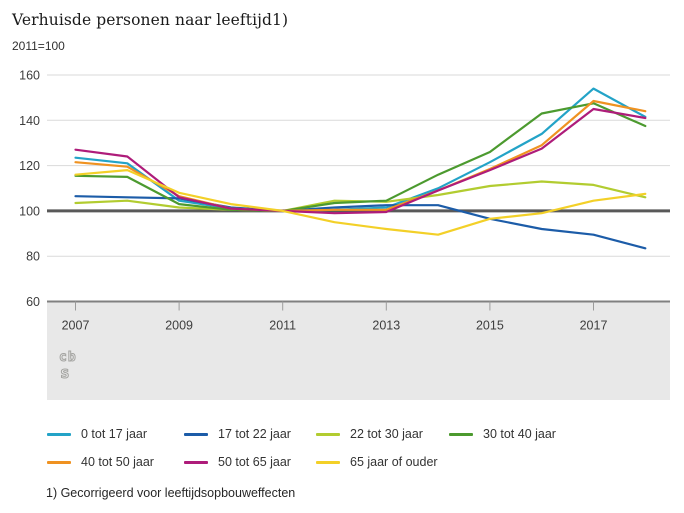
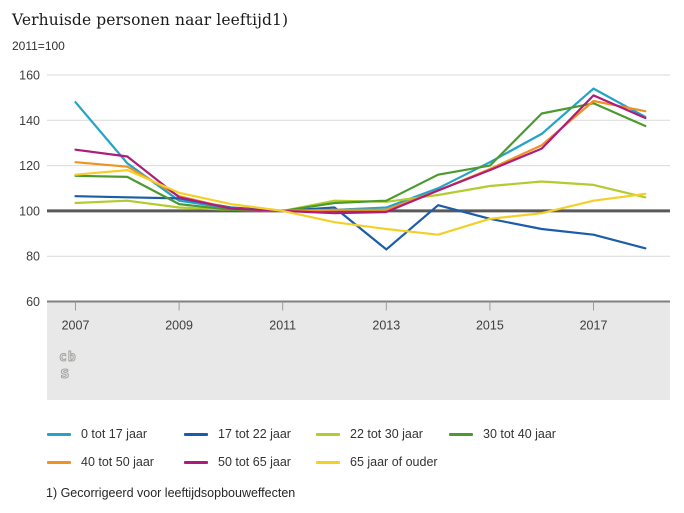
0 tot 17 jaar/2007: 124 -> 148
17 tot 22 jaar/2013: 102 -> 83
30 tot 40 jaar/2015: 126 -> 120
50 tot 65 jaar/2017: 145 -> 151
